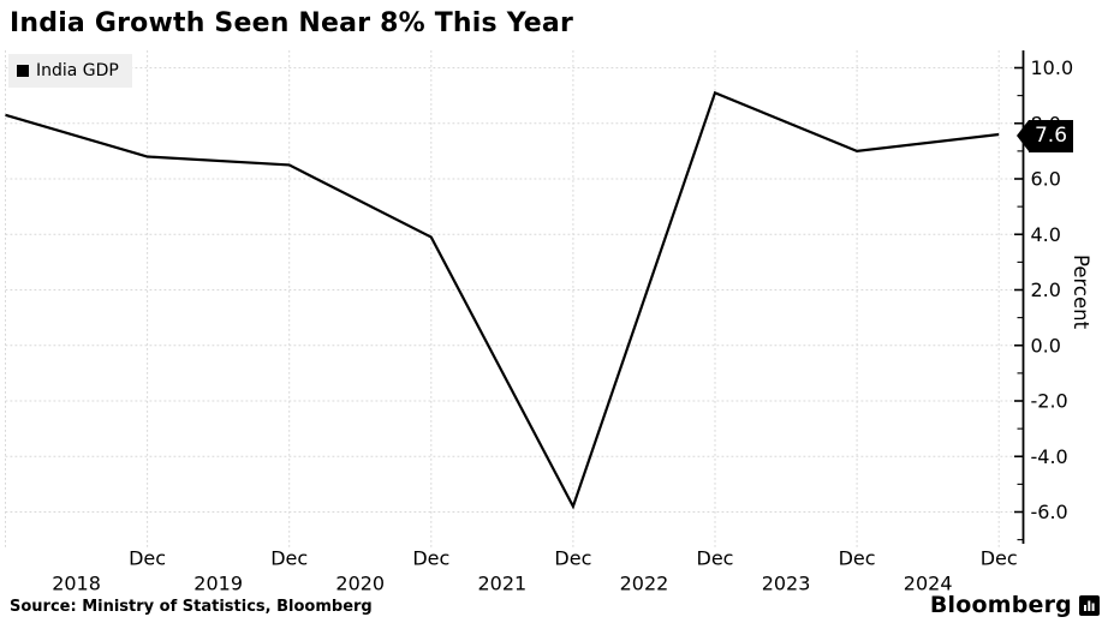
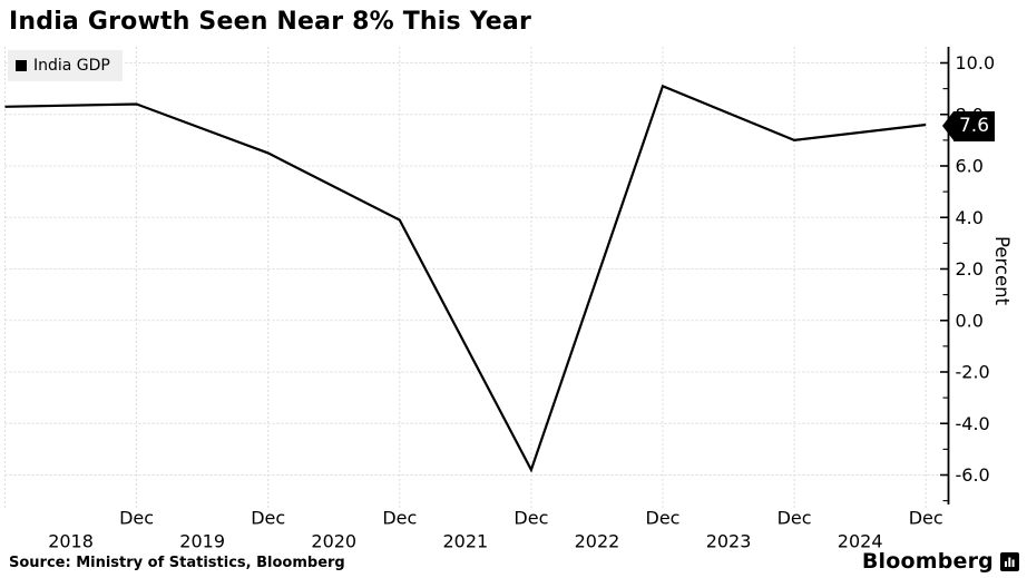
Dec 2018: 6.8 -> 8.4
